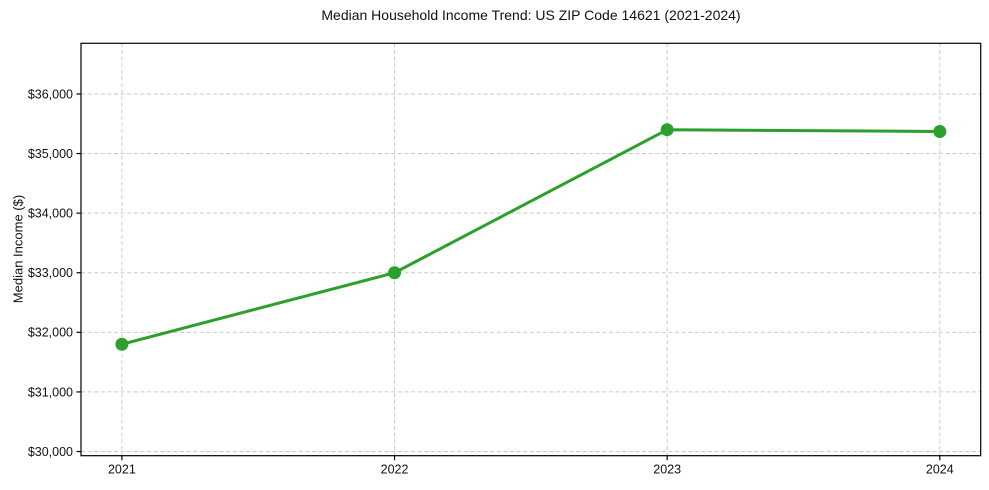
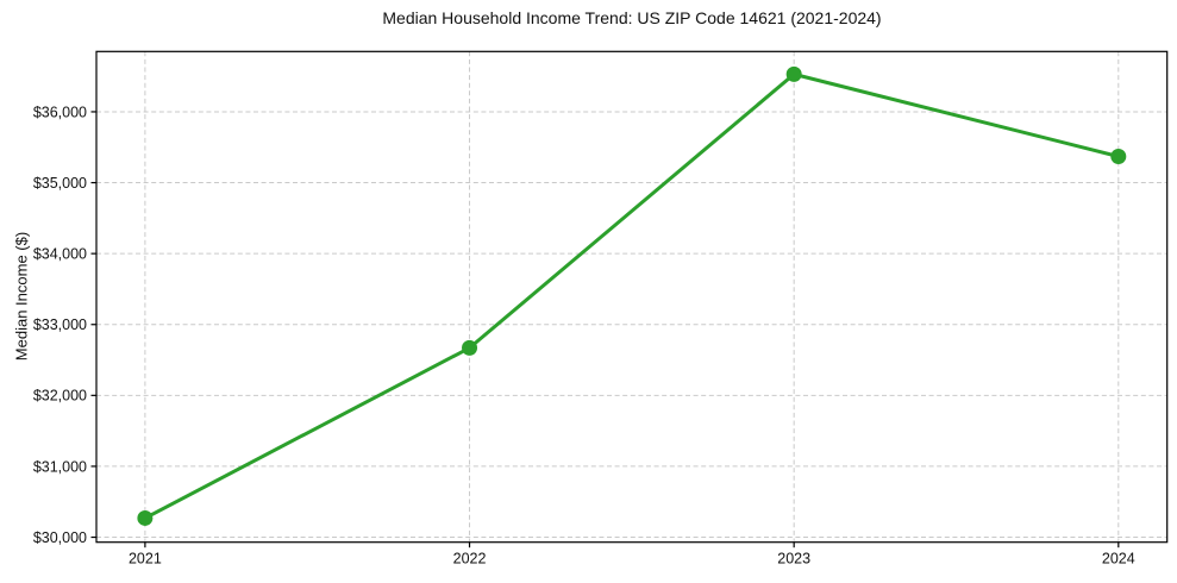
2021: $31800 -> $30300
2022: $33000 -> $32700
2023: $35400 -> $36500
